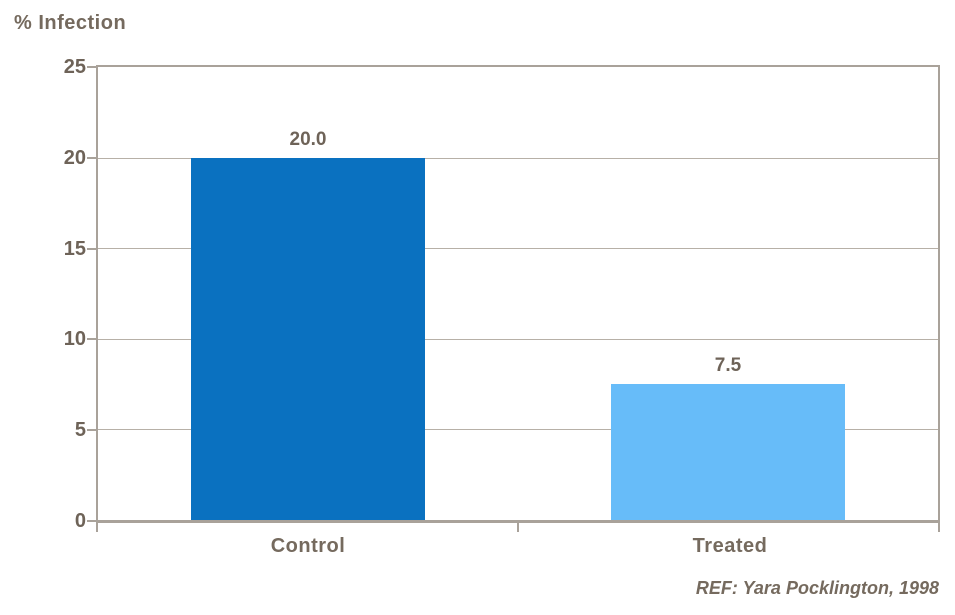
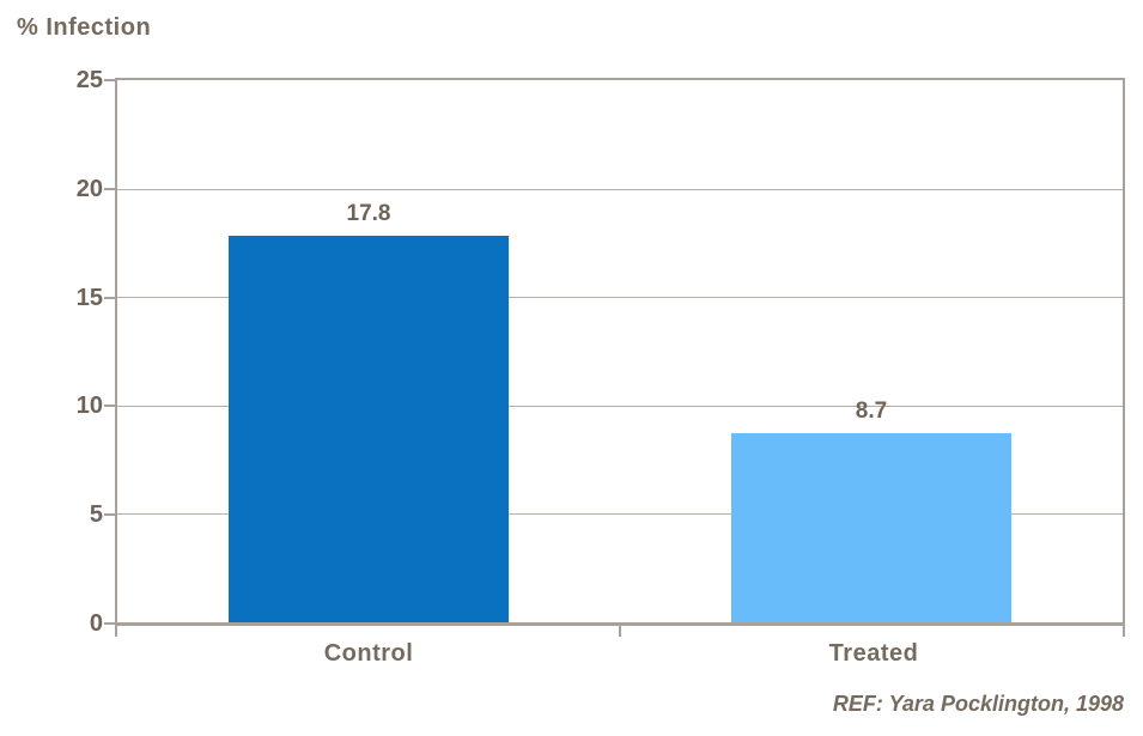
Control: 20.0 -> 17.8
Treated: 7.5 -> 8.7
